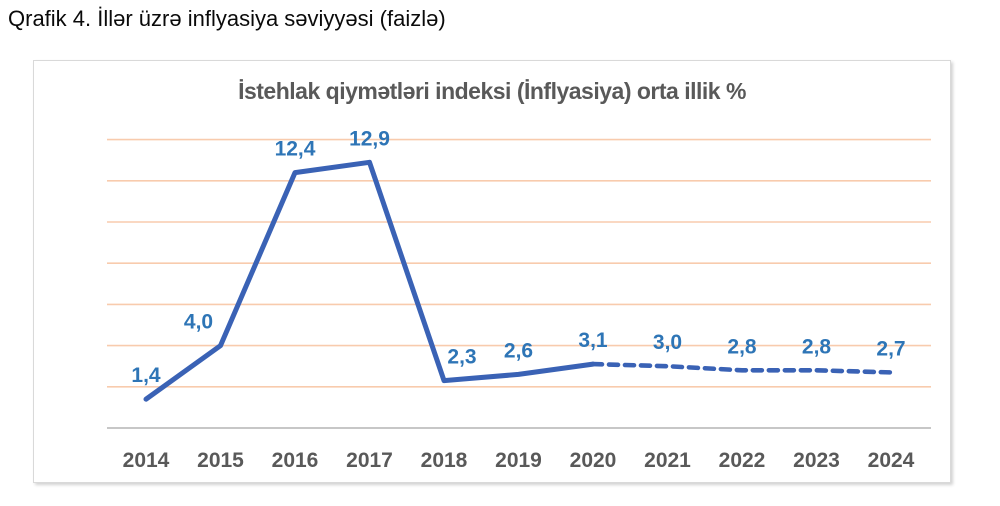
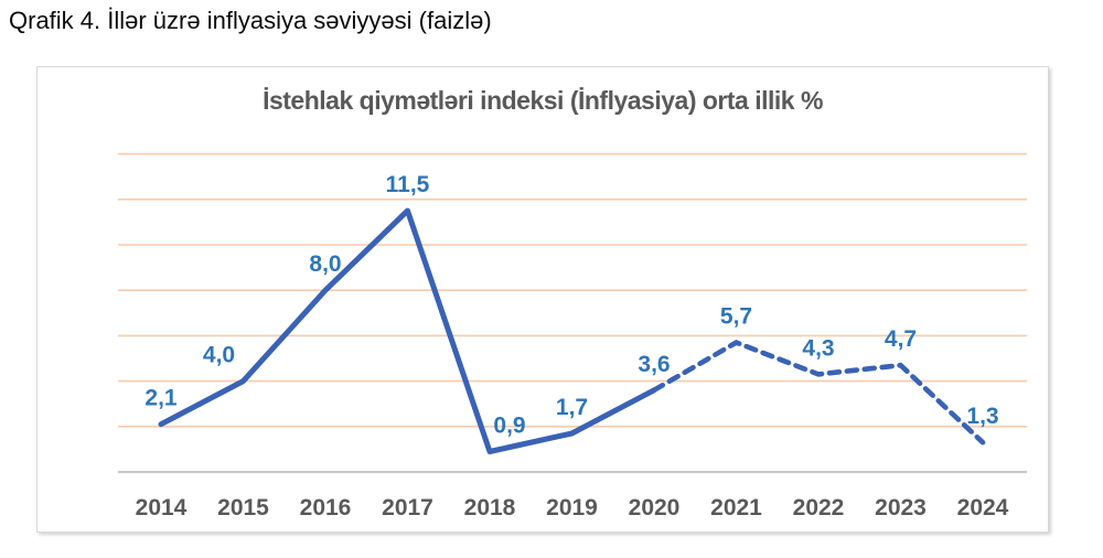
2014: 1,4 -> 2,1
2016: 12,4 -> 8,0
2017: 12,9 -> 11,5
2018: 2,3 -> 0,9
2019: 2,6 -> 1,7
2020: 3,1 -> 3,6
2021: 3,0 -> 5,7
2022: 2,8 -> 4,3
2023: 2,8 -> 4,7
2024: 2,7 -> 1,3
